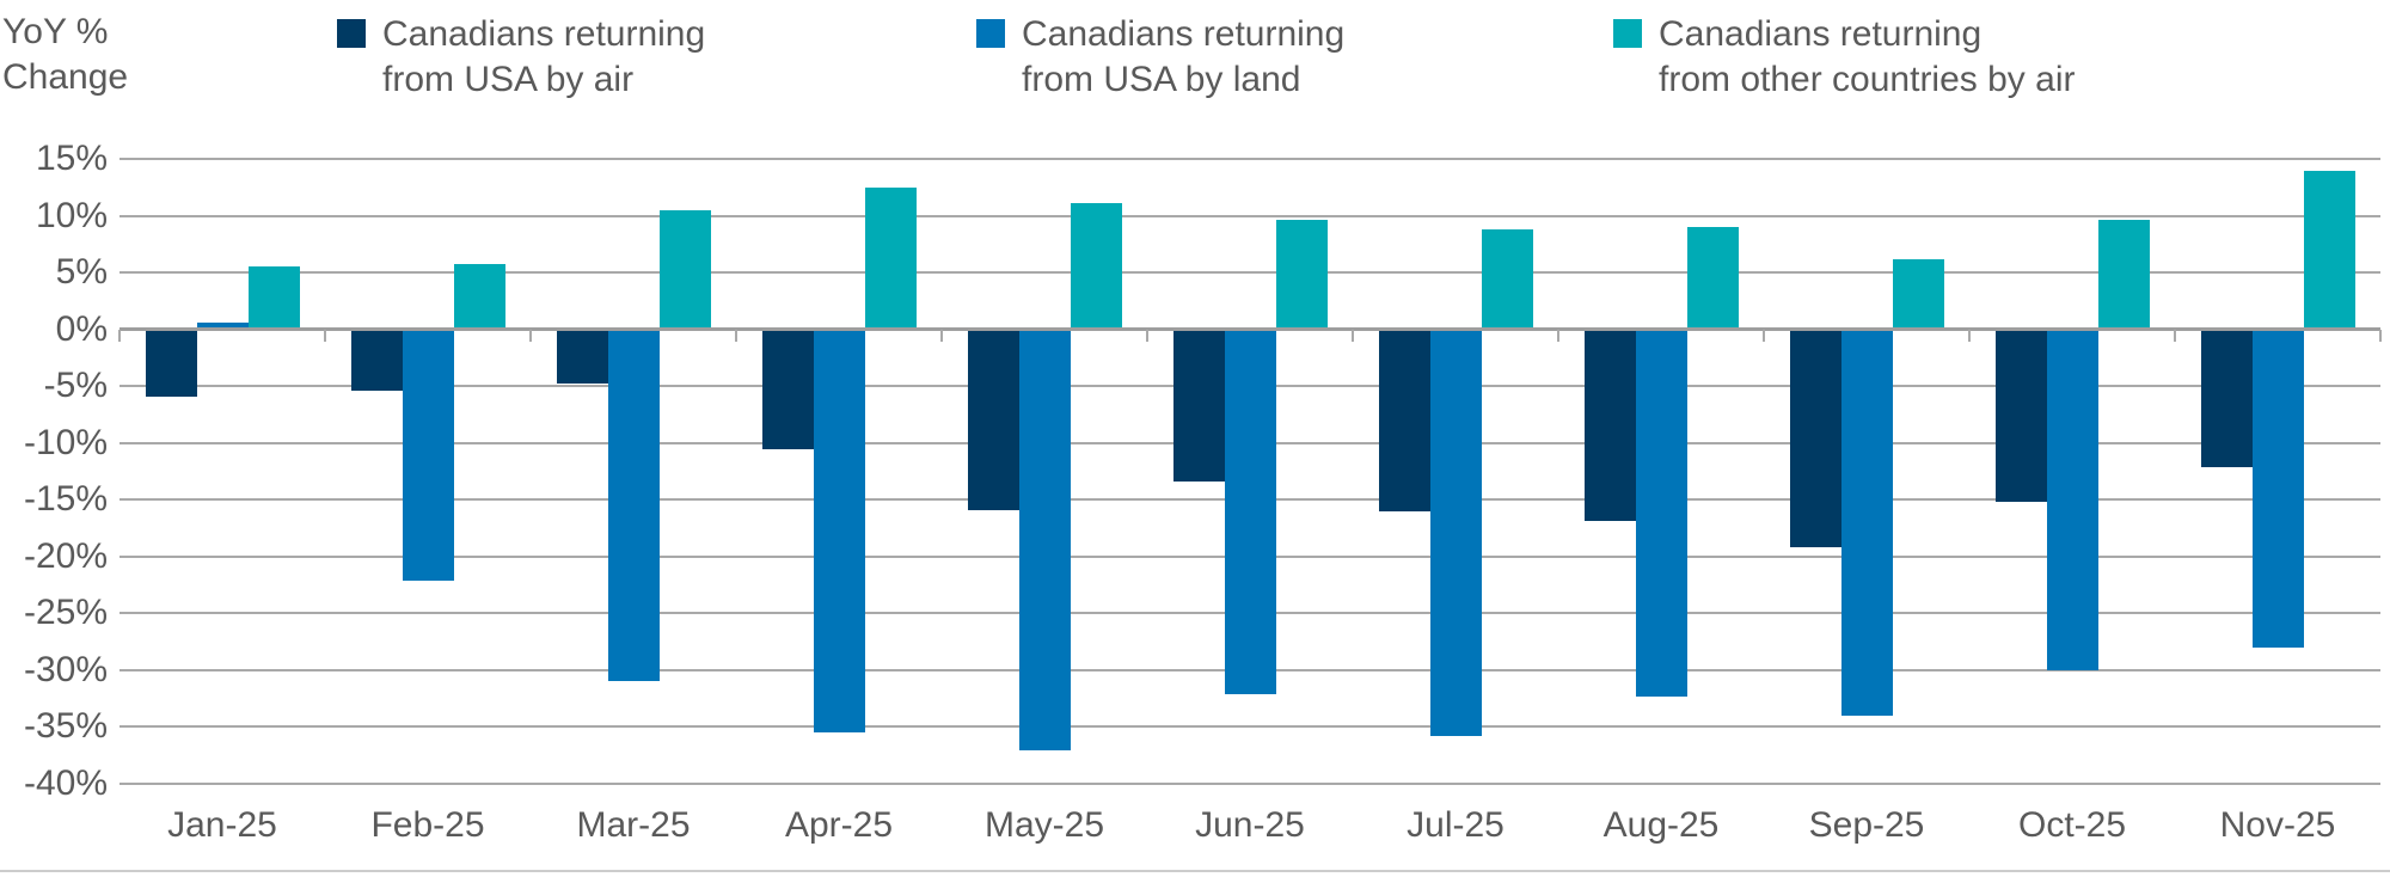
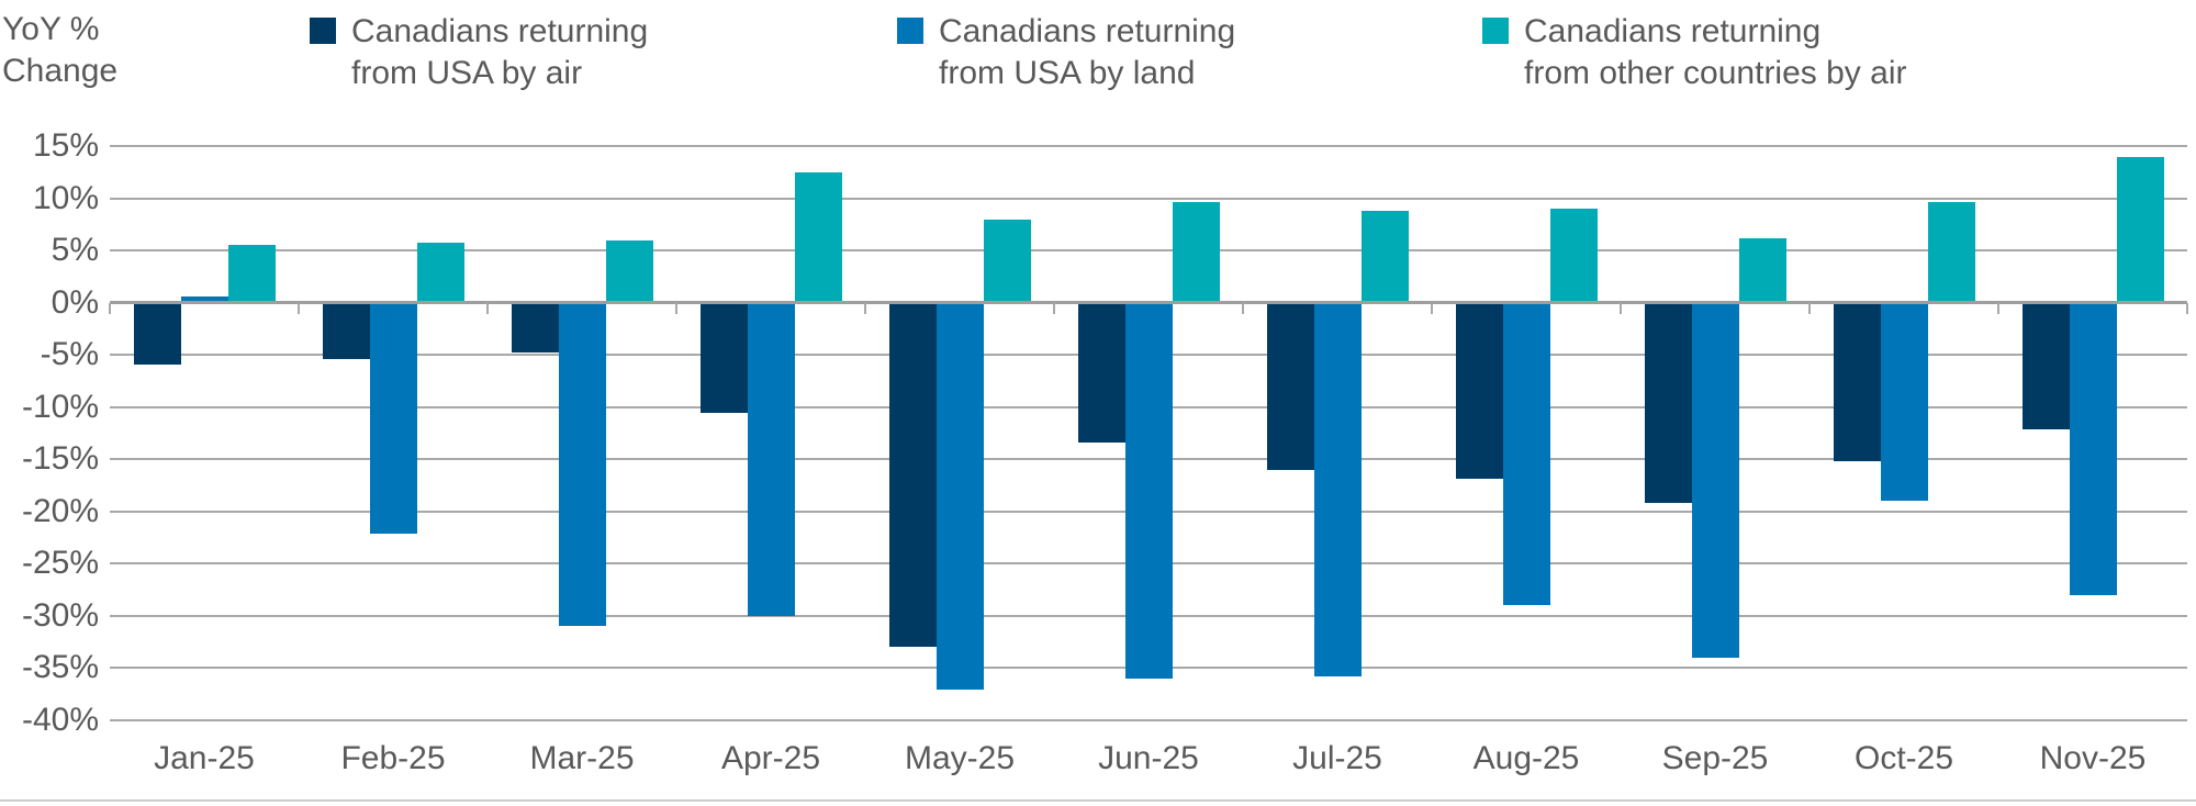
Canadians returning from other countries by air/Mar-25: 10% -> 6%
Canadians returning from USA by land/Apr-25: -36% -> -30%
Canadians returning from USA by air/May-25: -16% -> -33%
Canadians returning from other countries by air/May-25: 11% -> 8%
Canadians returning from USA by land/Jun-25: -32% -> -36%
Canadians returning from USA by land/Aug-25: -32% -> -29%
Canadians returning from USA by land/Oct-25: -30% -> -19%
